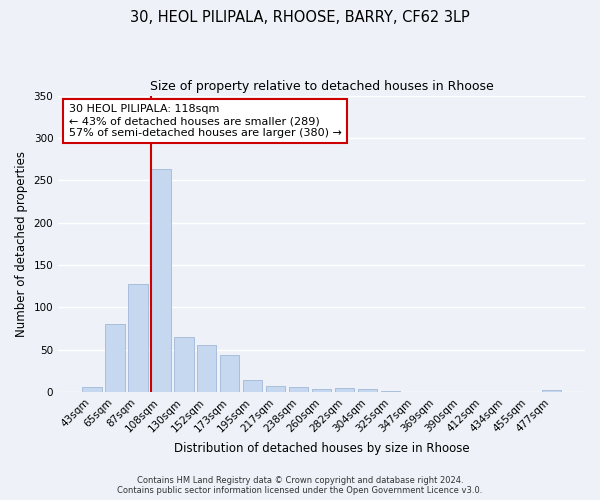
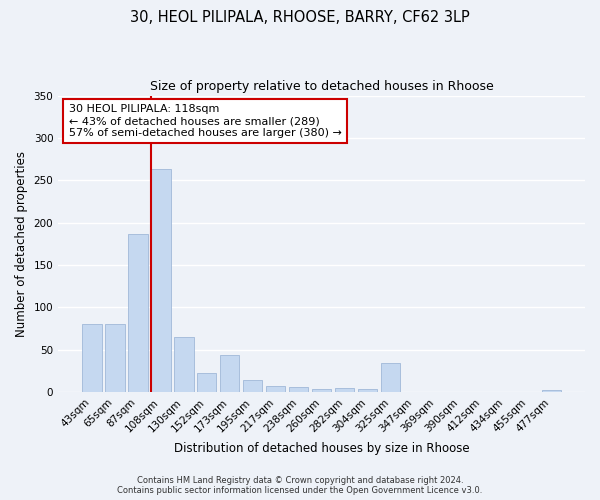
43sqm: 6 -> 80
87sqm: 128 -> 186
152sqm: 55 -> 22
325sqm: 1 -> 34
